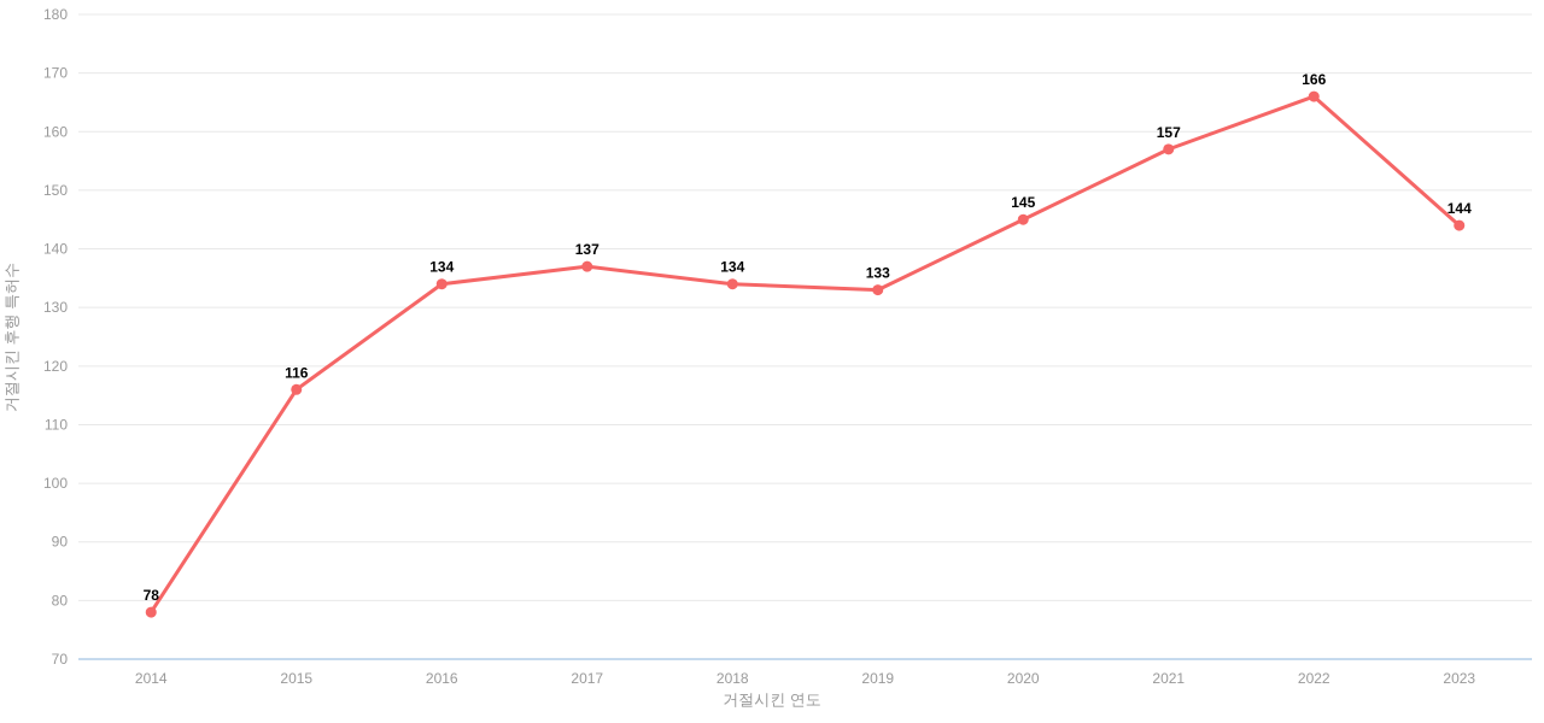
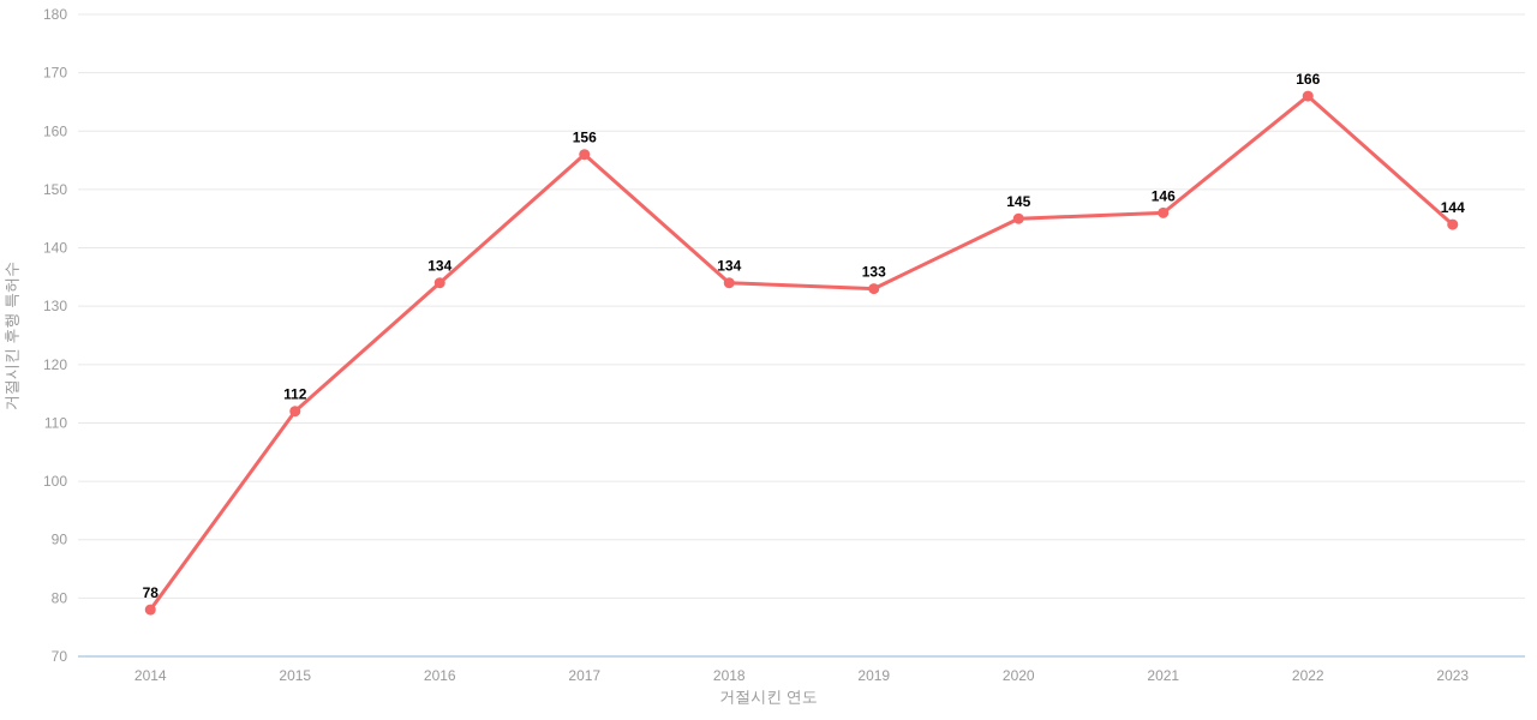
2015: 116 -> 112
2017: 137 -> 156
2021: 157 -> 146
